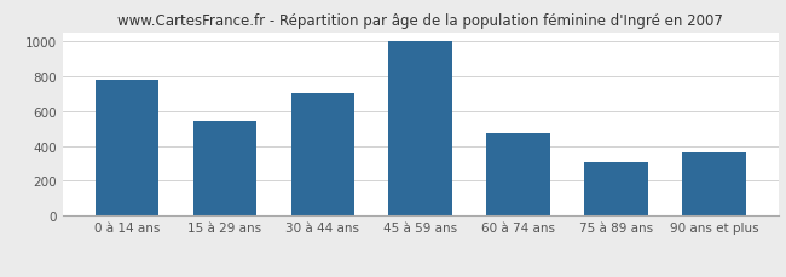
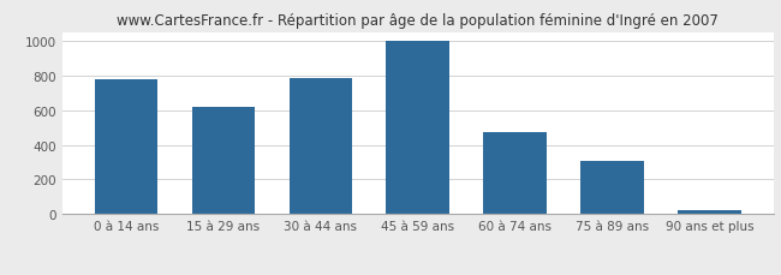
15 à 29 ans: 540 -> 620
30 à 44 ans: 700 -> 780
90 ans et plus: 360 -> 20
